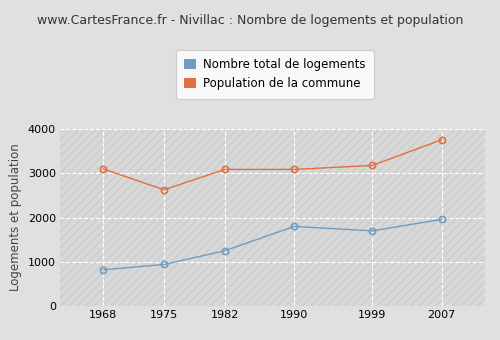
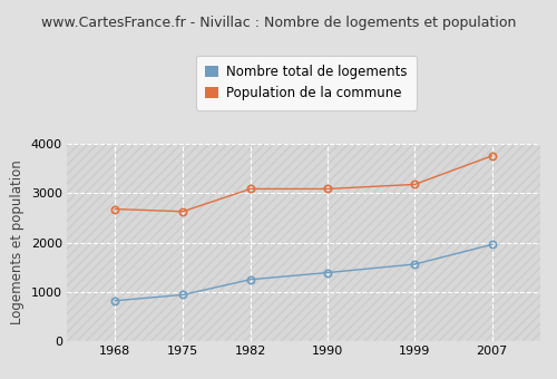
Population de la commune/1968: 3100 -> 2680
Nombre total de logements/1990: 1800 -> 1390
Nombre total de logements/1999: 1700 -> 1560
